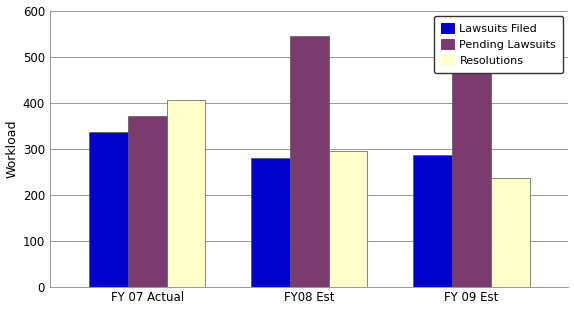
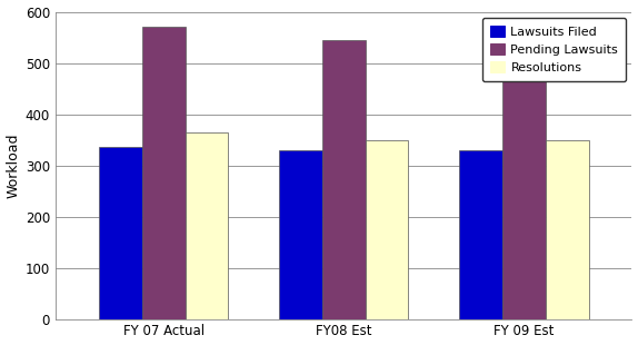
Pending Lawsuits/FY 07 Actual: 370 -> 570
Resolutions/FY 07 Actual: 405 -> 365
Lawsuits Filed/FY08 Est: 280 -> 330
Resolutions/FY08 Est: 295 -> 350
Lawsuits Filed/FY 09 Est: 285 -> 330
Resolutions/FY 09 Est: 235 -> 350
